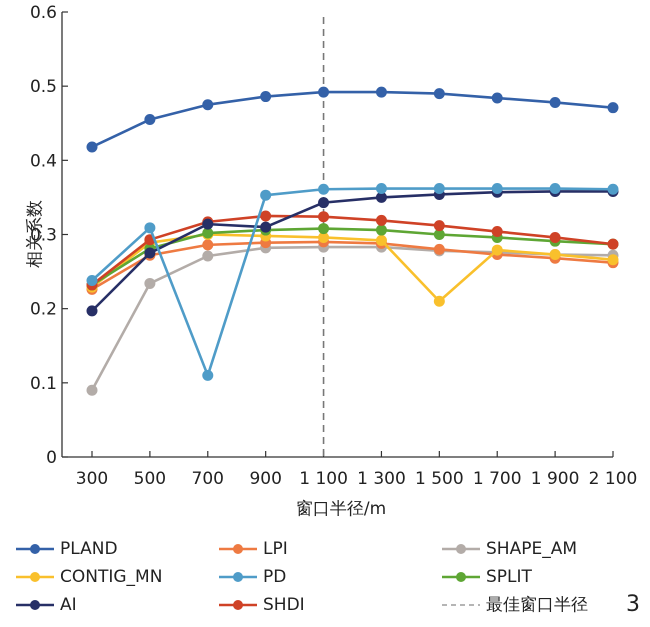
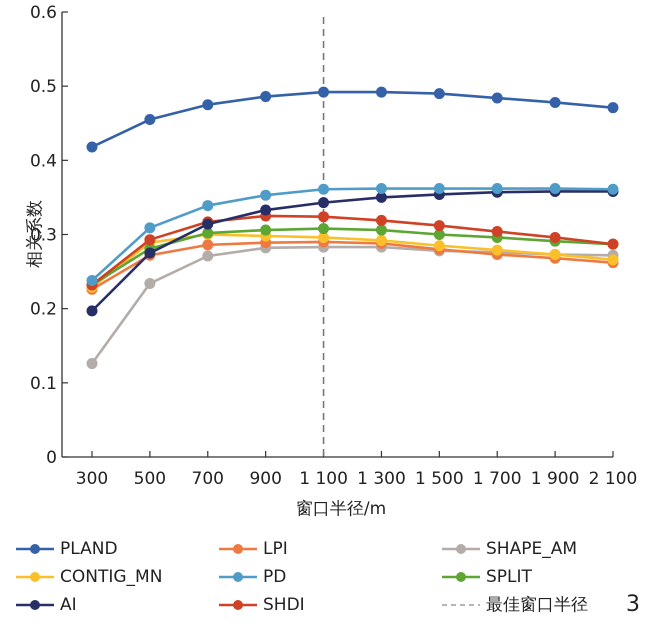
SHAPE_AM/300: 0.09 -> 0.13
PD/700: 0.11 -> 0.34
AI/900: 0.31 -> 0.33
CONTIG_MN/1500: 0.21 -> 0.28
